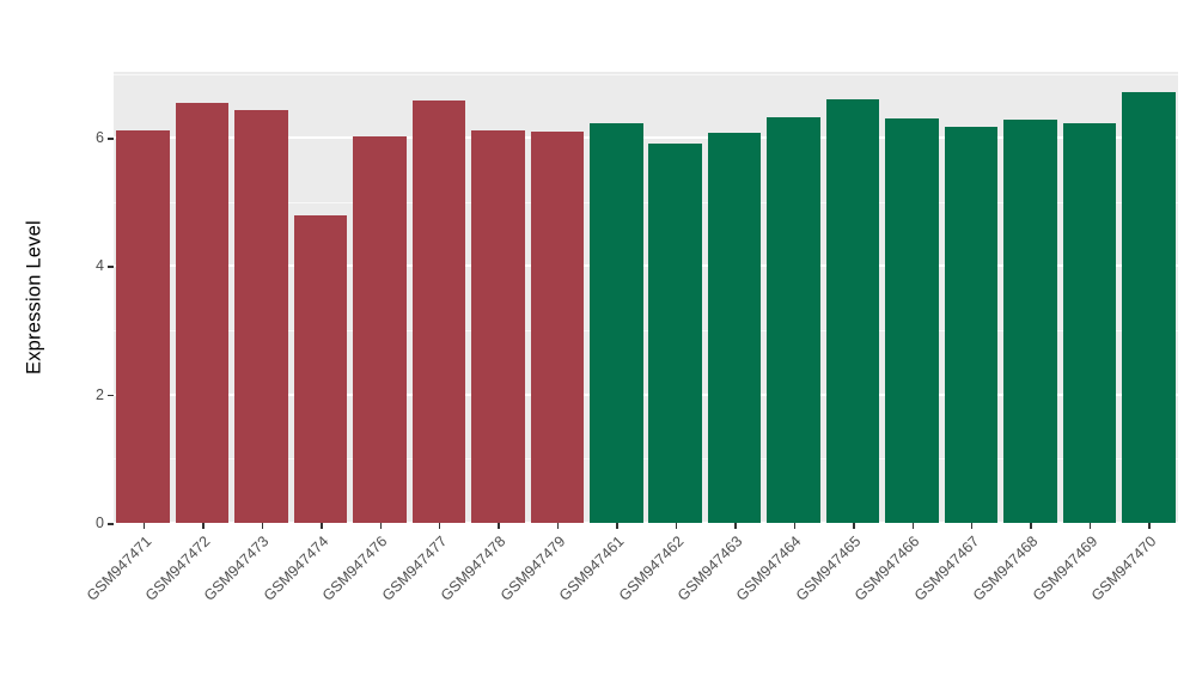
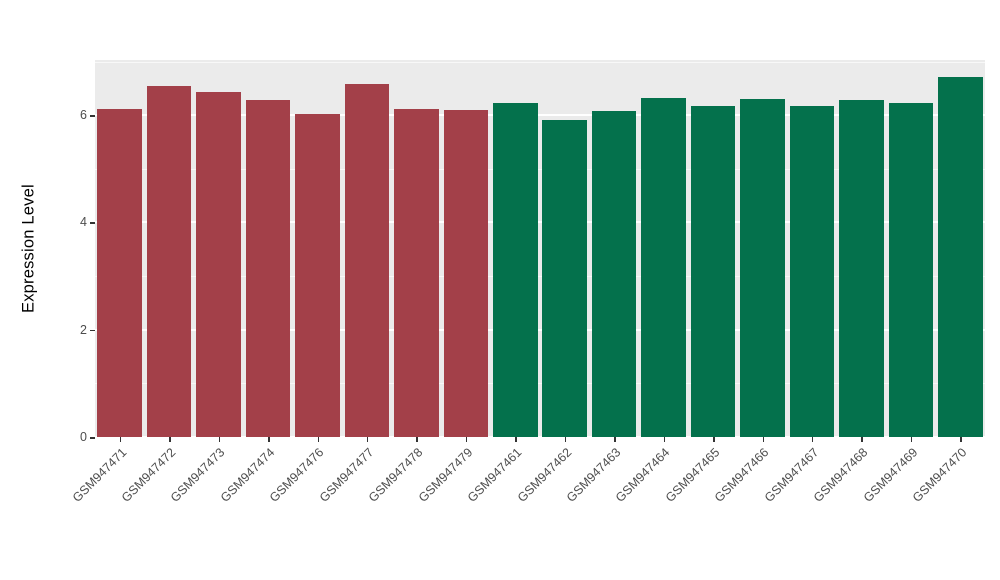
GSM947474: 4.8 -> 6.3
GSM947465: 6.6 -> 6.2
